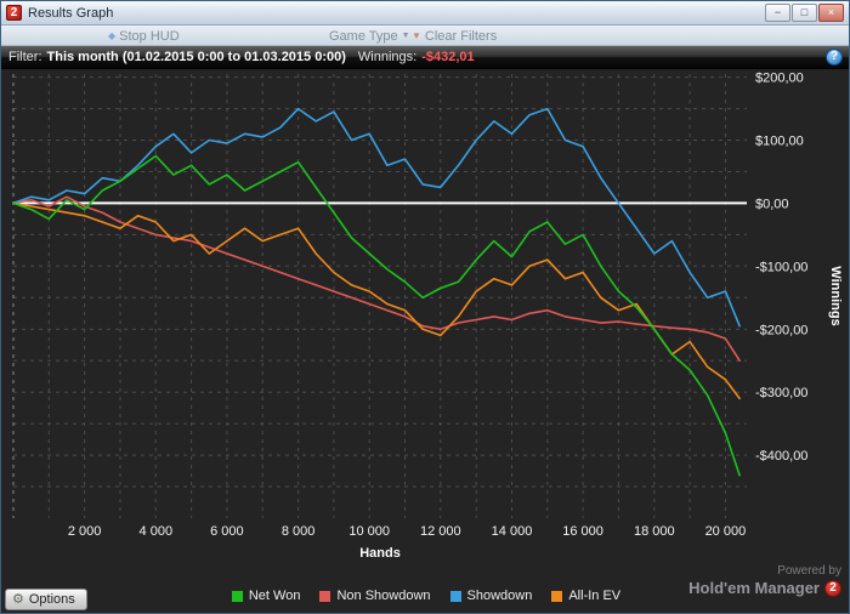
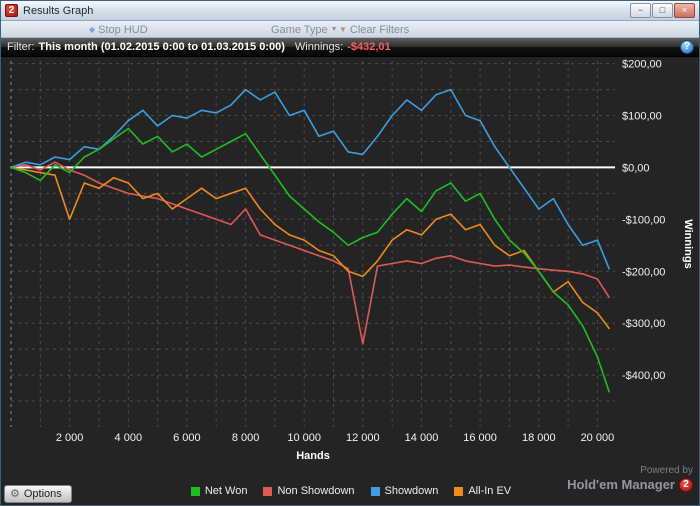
All-In EV/2000: -$20 -> -$100
Non Showdown/8000: -$120 -> -$80
Non Showdown/12000: -$200 -> -$340
